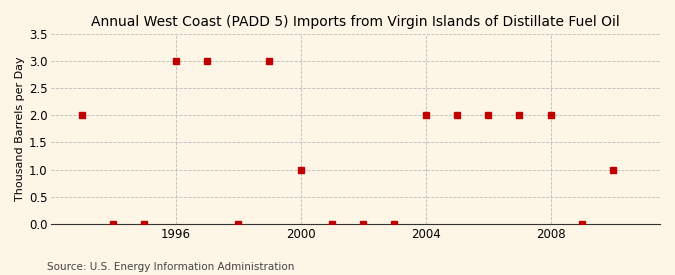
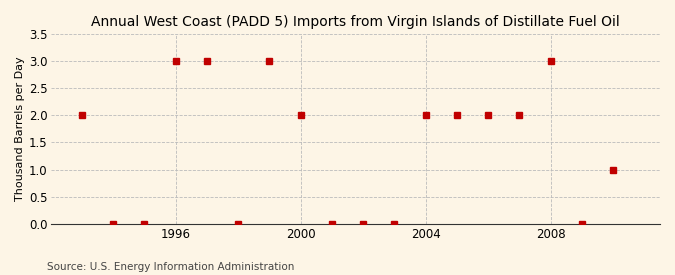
2000: 1 -> 2
2008: 2 -> 3
